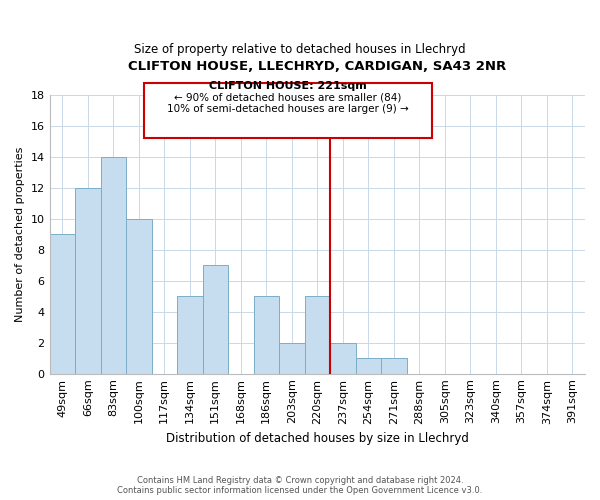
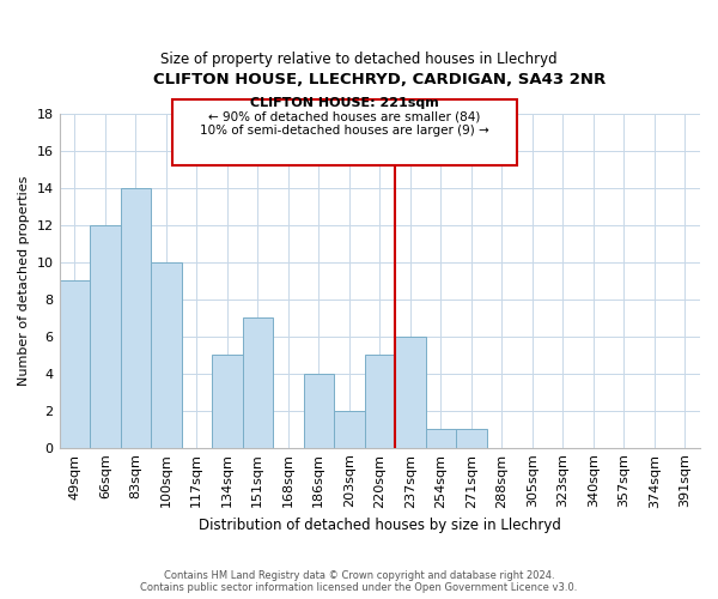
186sqm: 5 -> 4
237sqm: 2 -> 6
